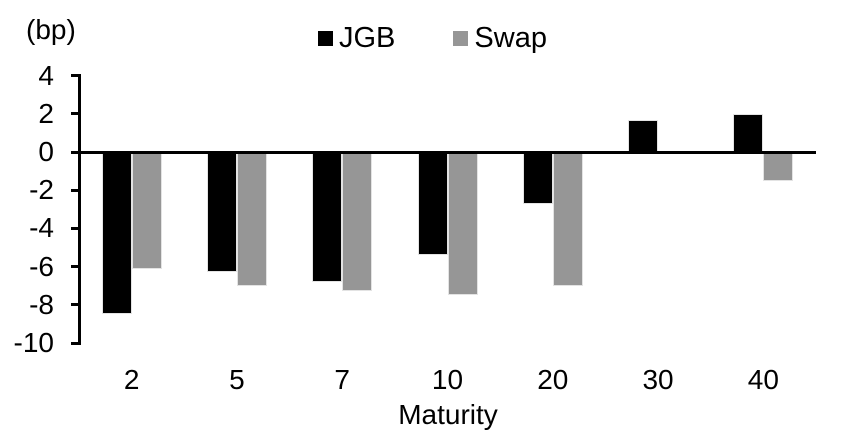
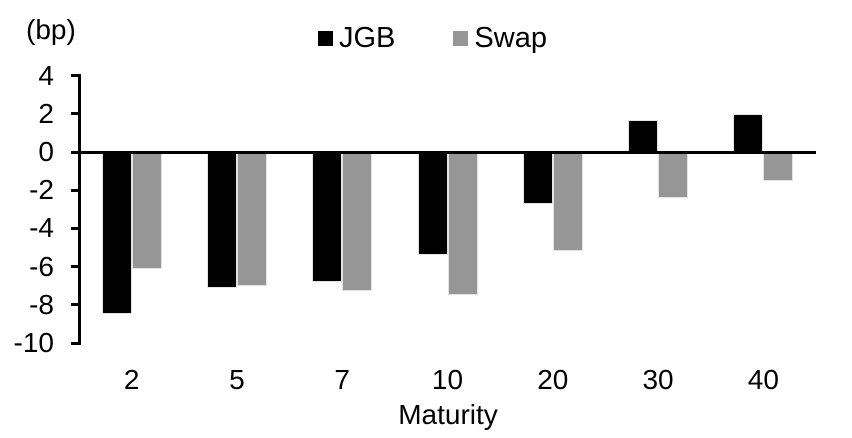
JGB/5: -6.3 -> -7.1
Swap/20: -7.0 -> -5.2
Swap/30: -0.1 -> -2.4
